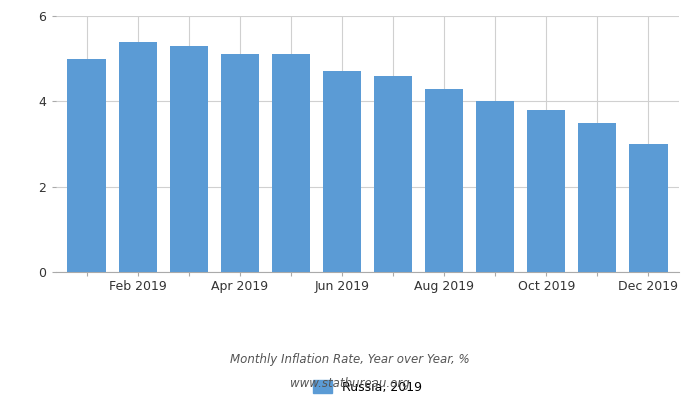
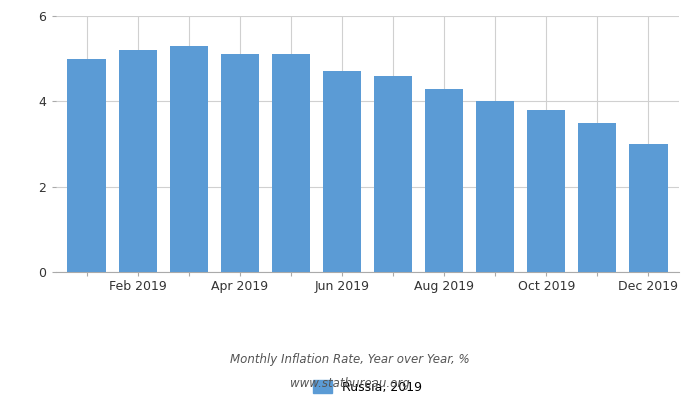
Feb 2019: 5.4 -> 5.2
